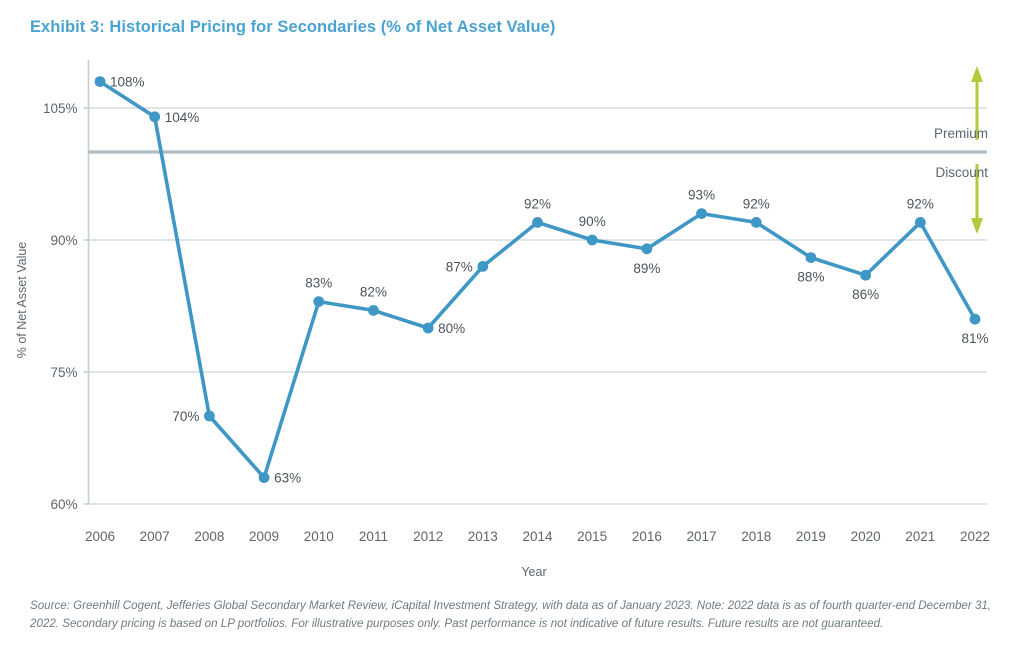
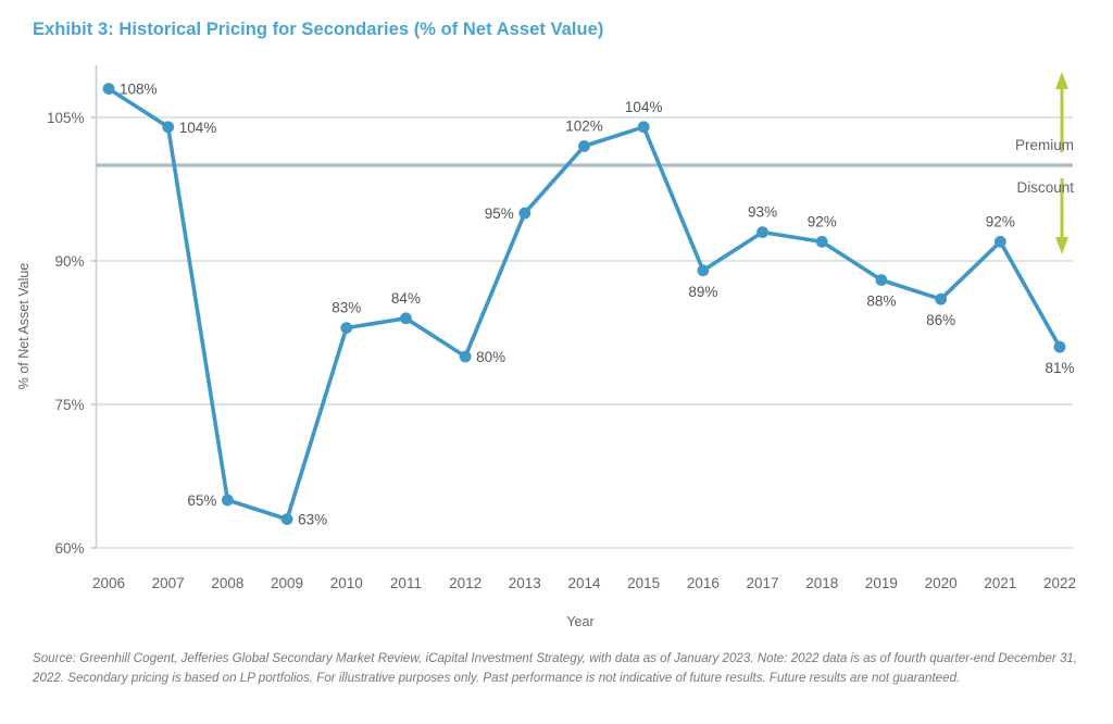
2008: 70% -> 65%
2011: 82% -> 84%
2013: 87% -> 95%
2014: 92% -> 102%
2015: 90% -> 104%
